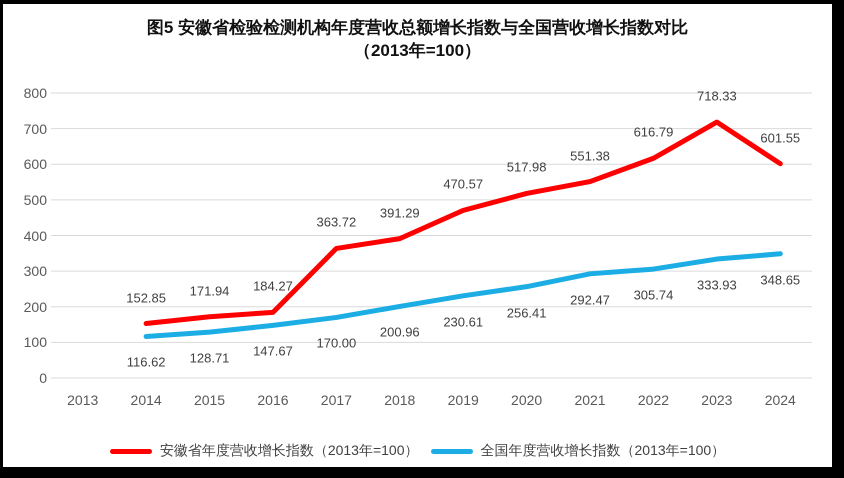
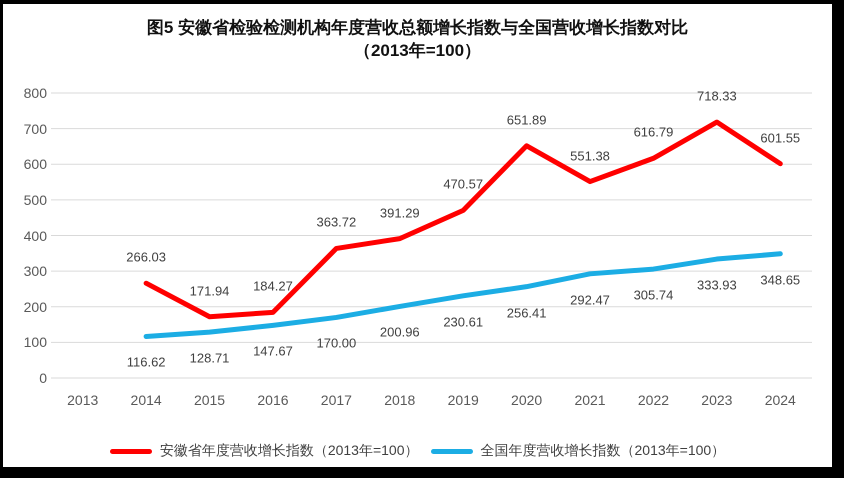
安徽省年度营收增长指数（2013年=100）/2014: 152.85 -> 266.03
安徽省年度营收增长指数（2013年=100）/2020: 517.98 -> 651.89
